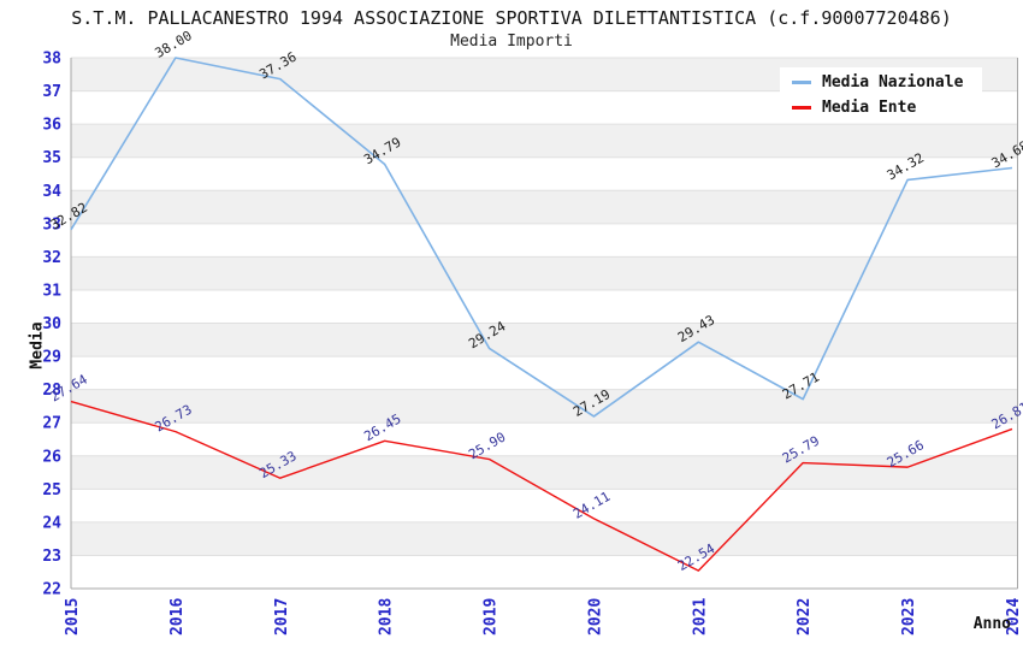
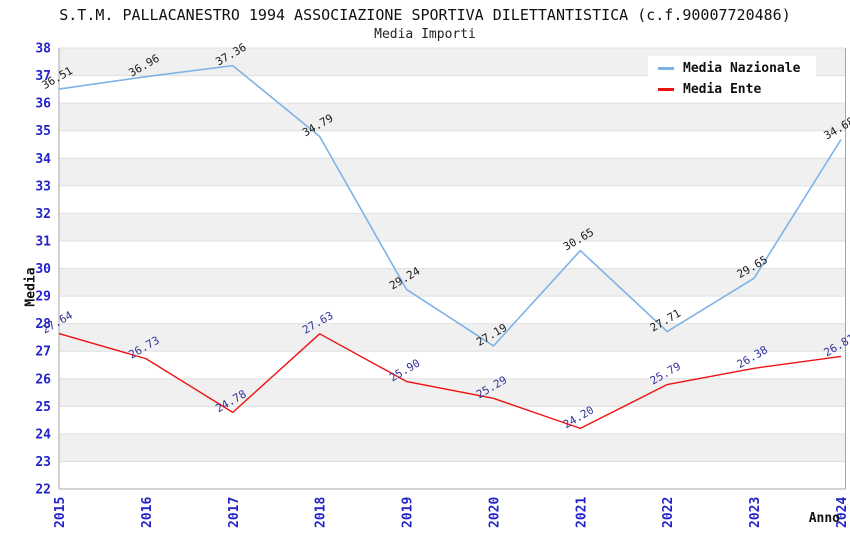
Media Nazionale/2015: 32.82 -> 36.51
Media Nazionale/2016: 38.00 -> 36.96
Media Ente/2017: 25.33 -> 24.78
Media Ente/2018: 26.45 -> 27.63
Media Ente/2020: 24.11 -> 25.29
Media Nazionale/2021: 29.43 -> 30.65
Media Ente/2021: 22.54 -> 24.20
Media Nazionale/2023: 34.32 -> 29.65
Media Ente/2023: 25.66 -> 26.38
